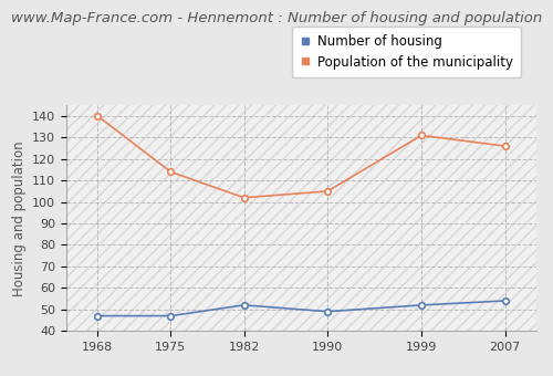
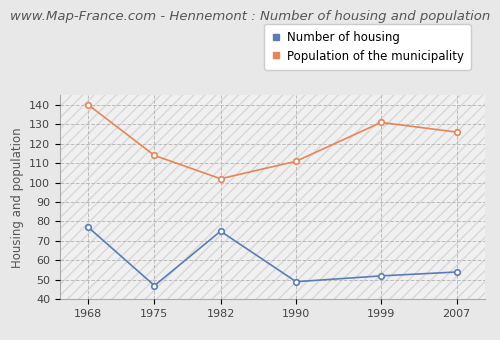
Number of housing/1968: 47 -> 77
Number of housing/1982: 52 -> 75
Population of the municipality/1990: 105 -> 111
